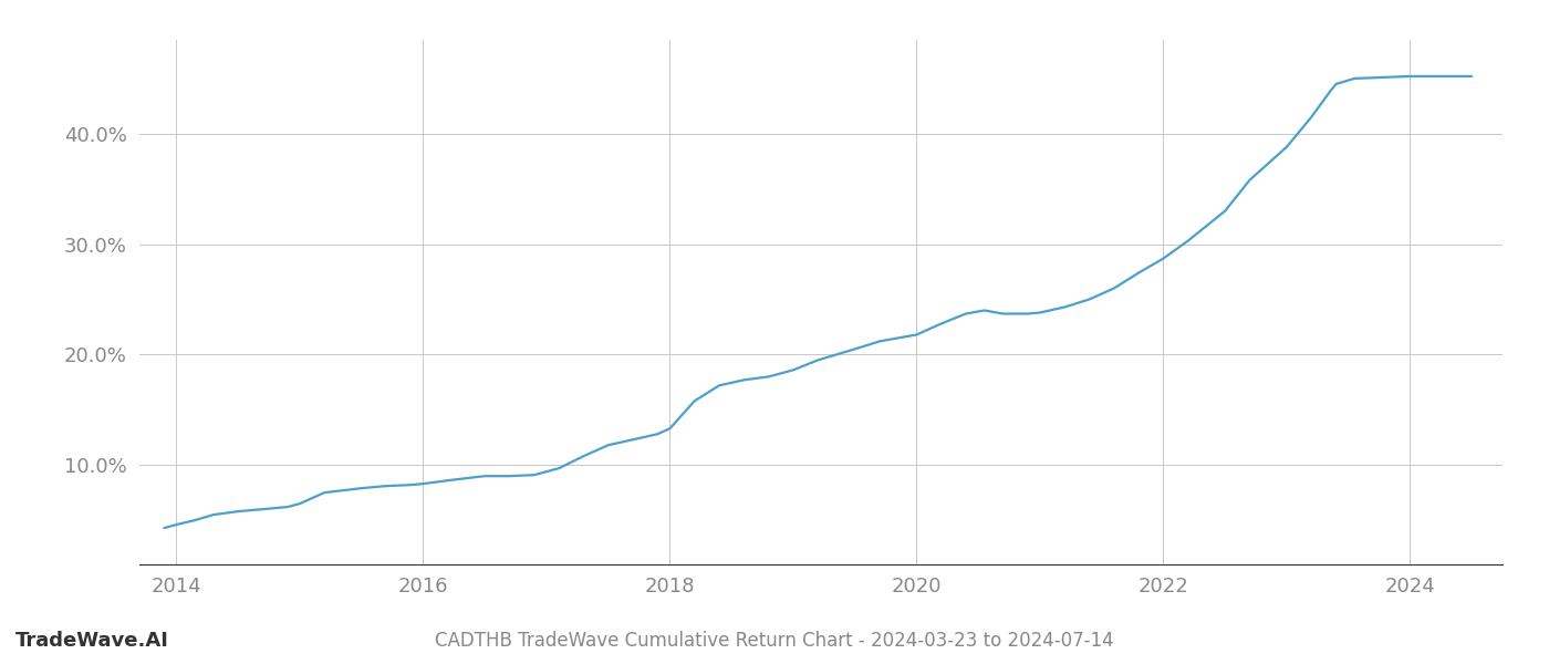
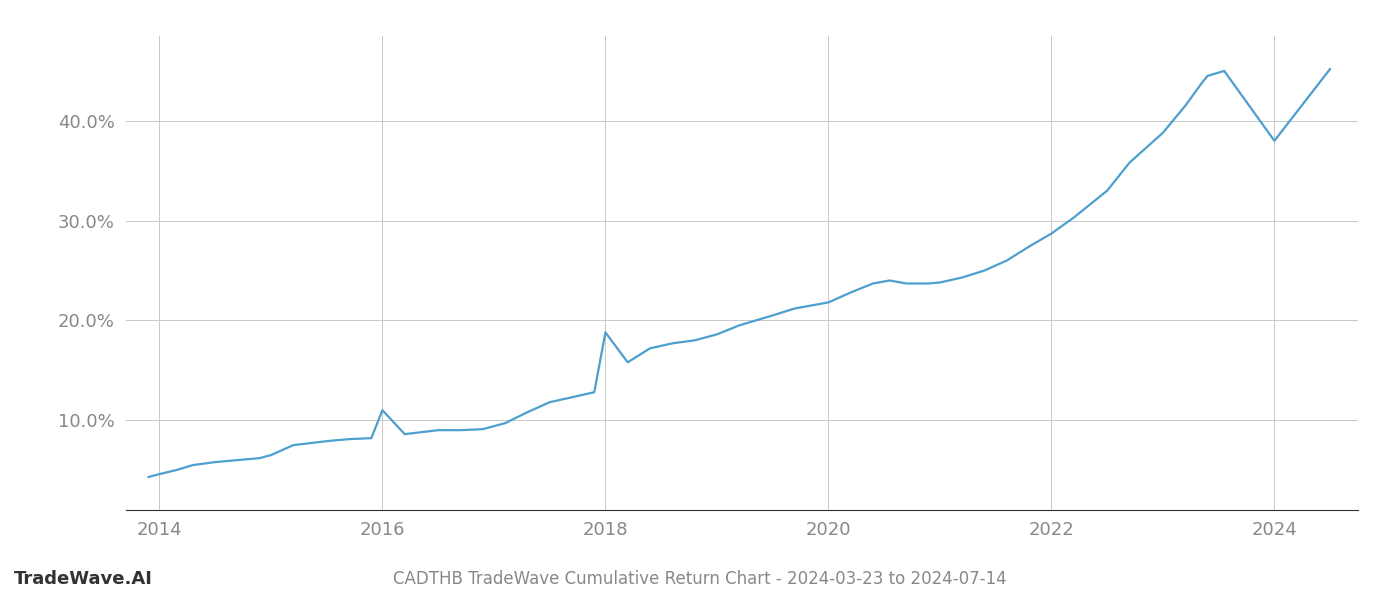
2016: 8.3% -> 11.0%
2018: 13.3% -> 18.8%
2024: 45.2% -> 38.0%
